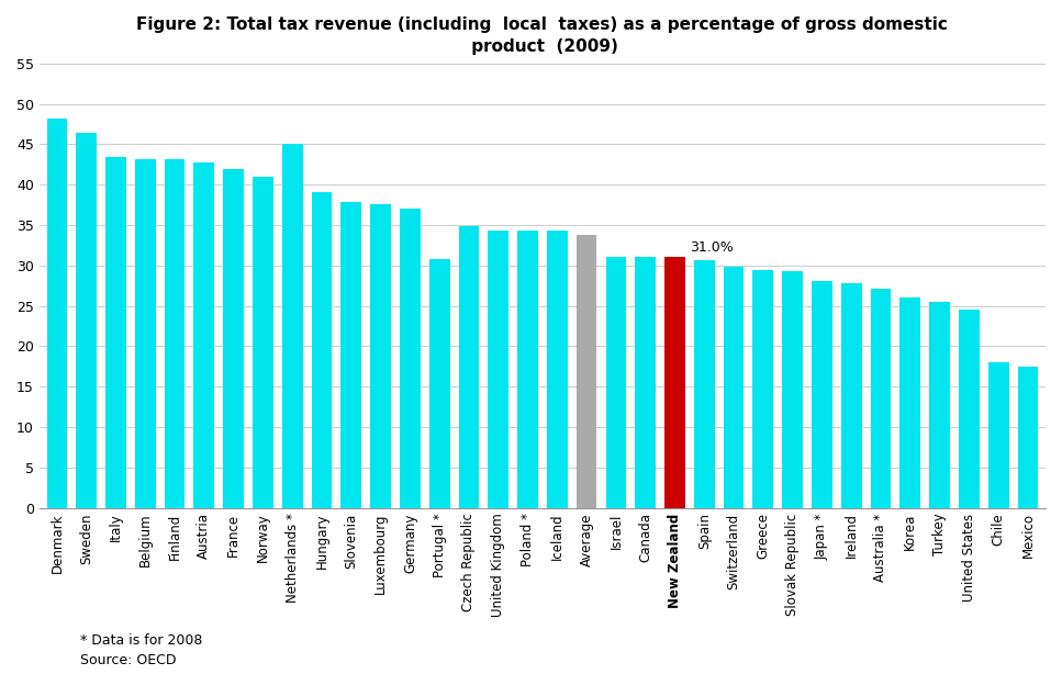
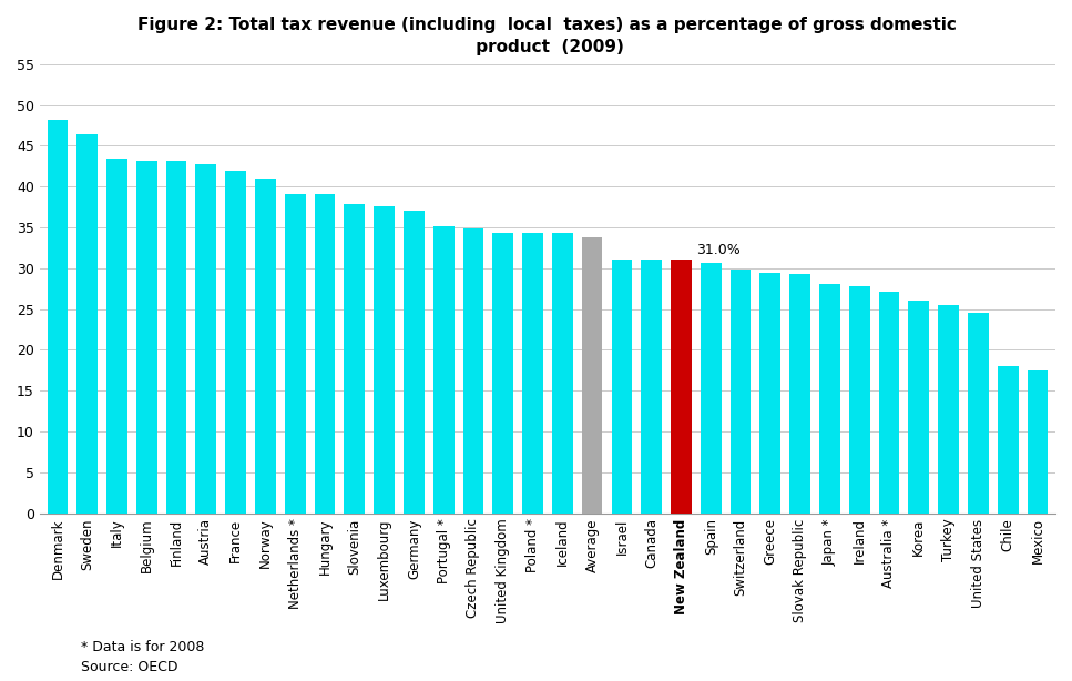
Netherlands *: 45.0 -> 39.1
Portugal *: 30.8 -> 35.2
